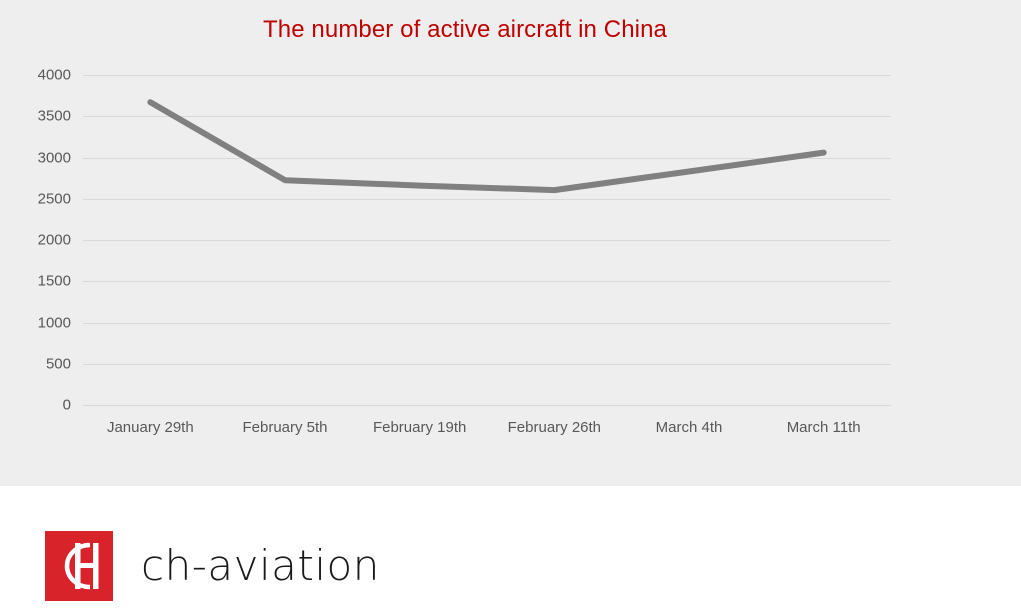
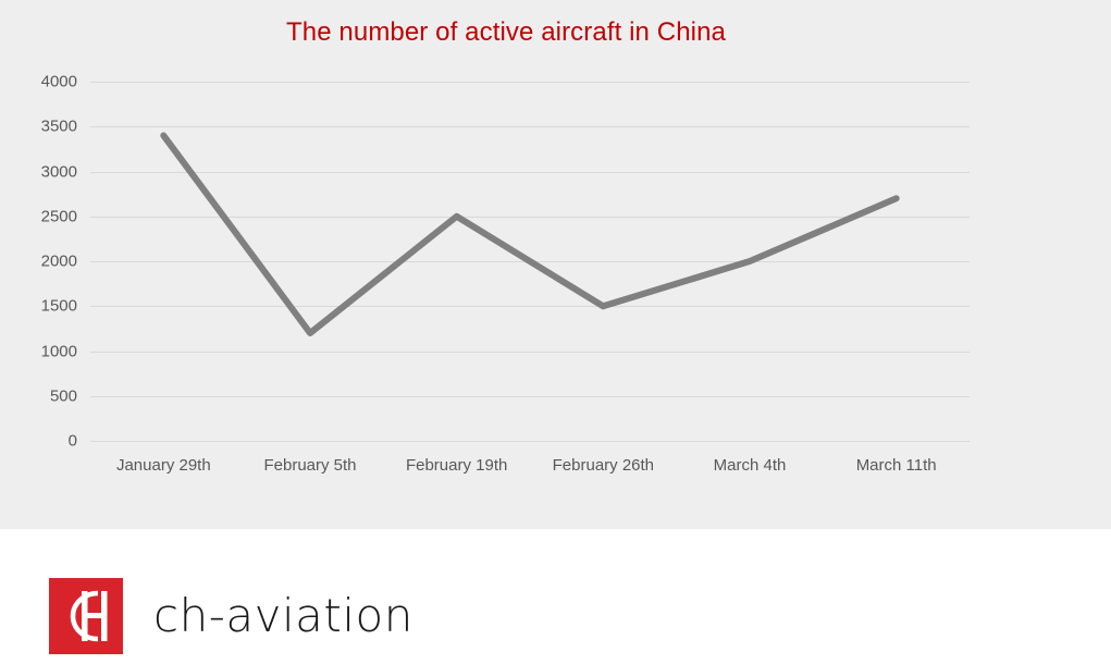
January 29th: 3700 -> 3400
February 5th: 2700 -> 1200
February 19th: 2700 -> 2500
February 26th: 2600 -> 1500
March 4th: 2800 -> 2000
March 11th: 3100 -> 2700
